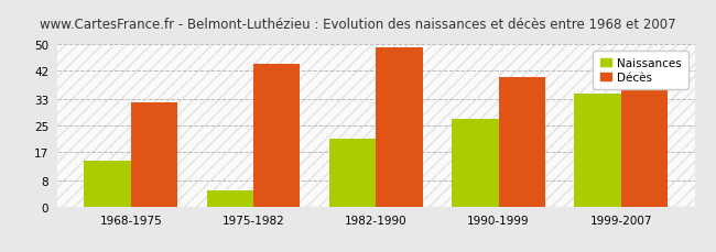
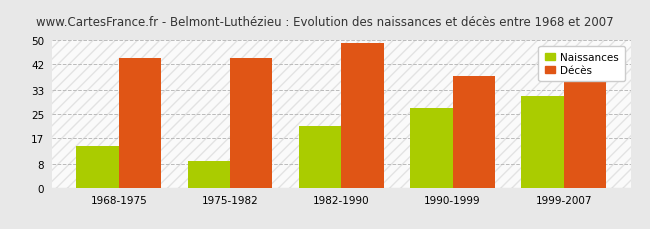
Décès/1968-1975: 32 -> 44
Naissances/1975-1982: 5 -> 9
Décès/1990-1999: 40 -> 38
Naissances/1999-2007: 35 -> 31
